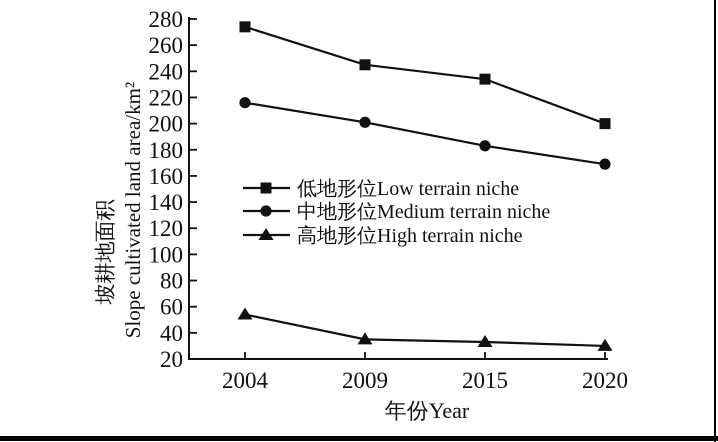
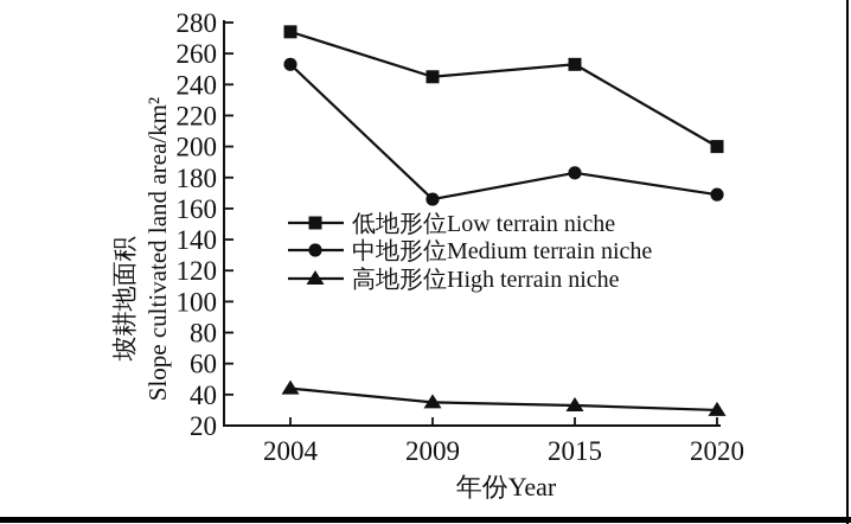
中地形位Medium terrain niche/2004: 216 -> 253
高地形位High terrain niche/2004: 54 -> 44
中地形位Medium terrain niche/2009: 201 -> 166
低地形位Low terrain niche/2015: 234 -> 253
